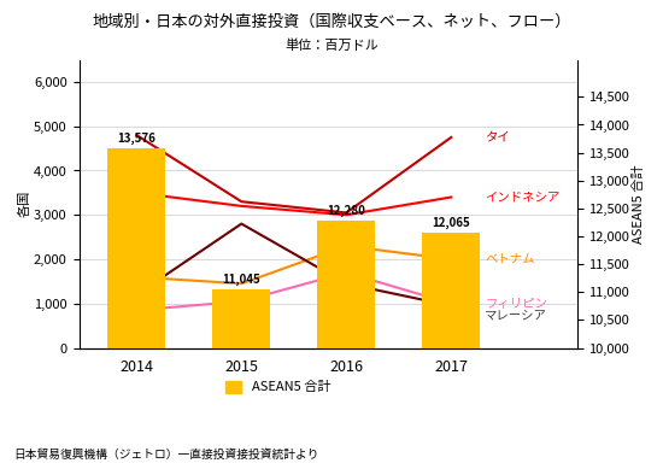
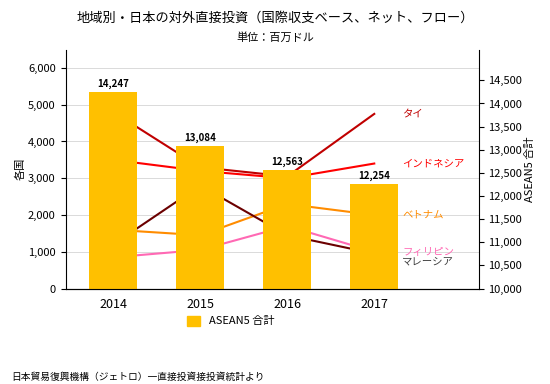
ASEAN5 合計/2014: 13,576 -> 14,247
ASEAN5 合計/2015: 11,045 -> 13,084
ASEAN5 合計/2016: 12,280 -> 12,563
ASEAN5 合計/2017: 12,065 -> 12,254
